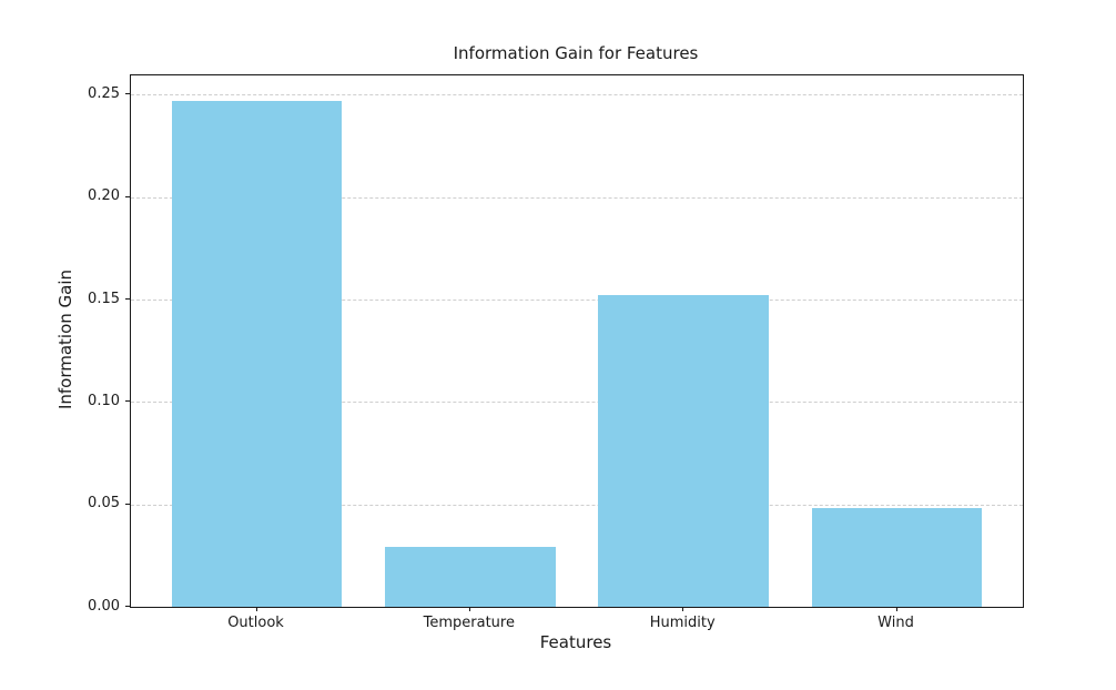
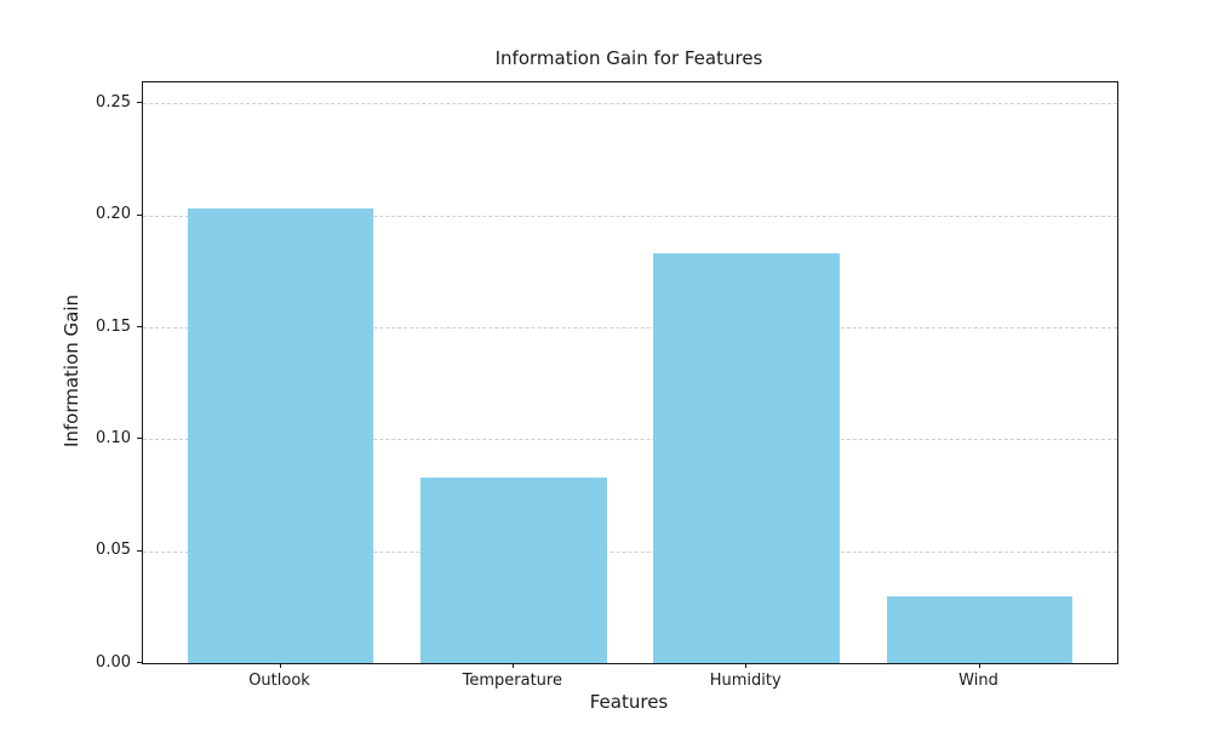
Outlook: 0.247 -> 0.203
Temperature: 0.029 -> 0.083
Humidity: 0.152 -> 0.183
Wind: 0.048 -> 0.030
